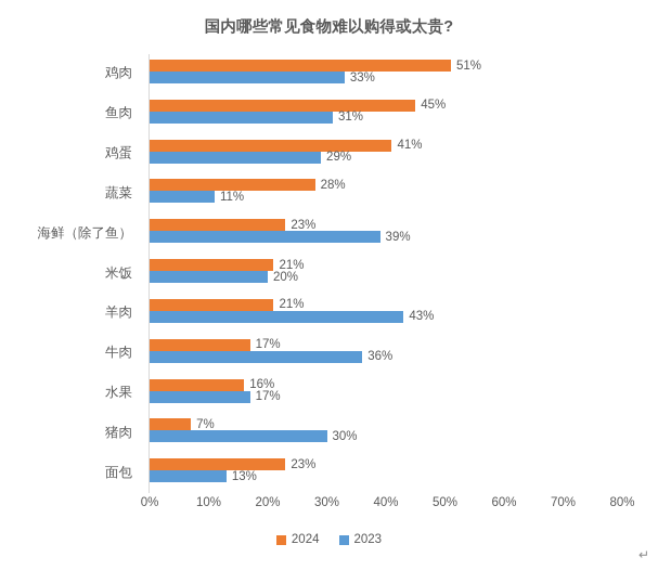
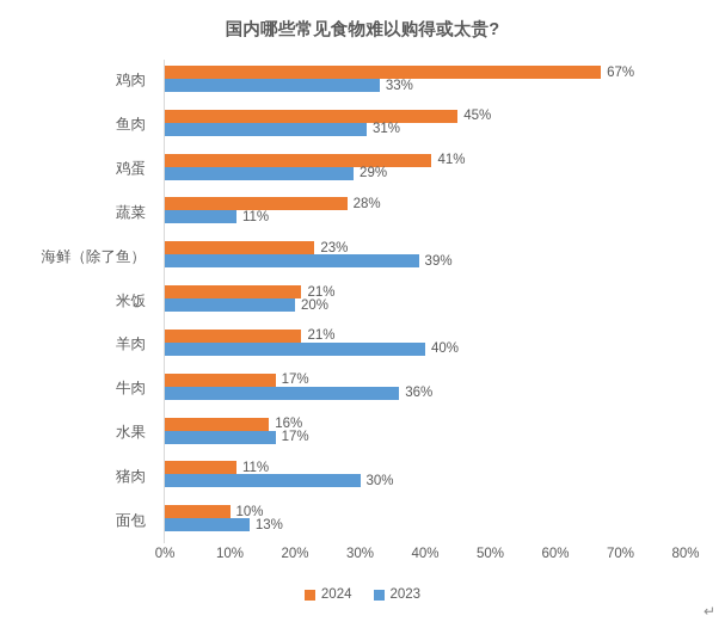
2024/鸡肉: 51% -> 67%
2023/羊肉: 43% -> 40%
2024/猪肉: 7% -> 11%
2024/面包: 23% -> 10%
